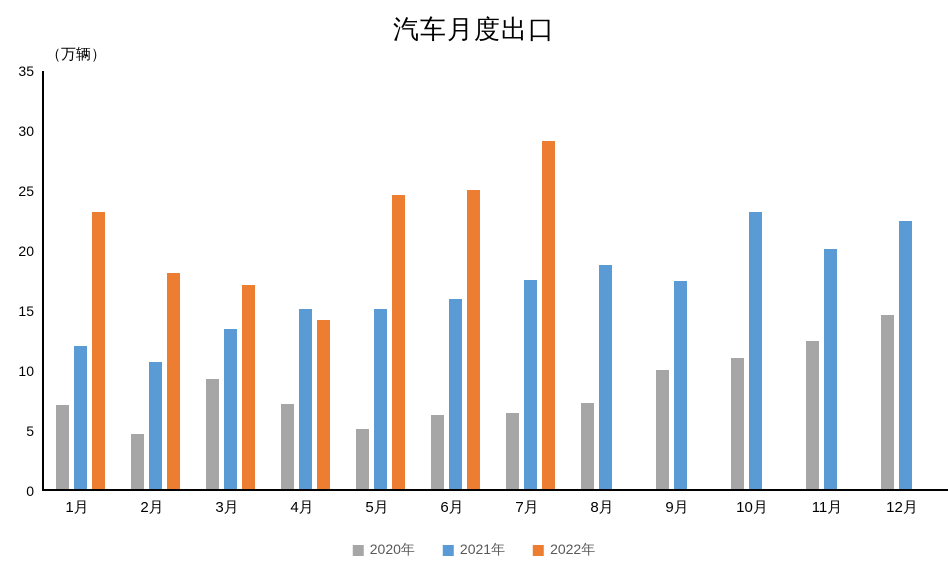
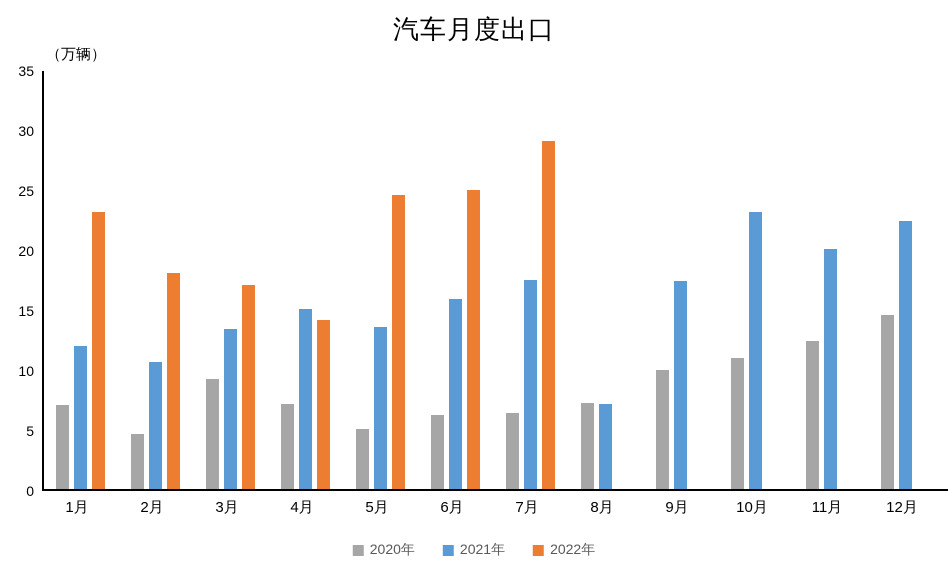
2021年/5月: 15.0 -> 13.5
2021年/8月: 18.7 -> 7.1
